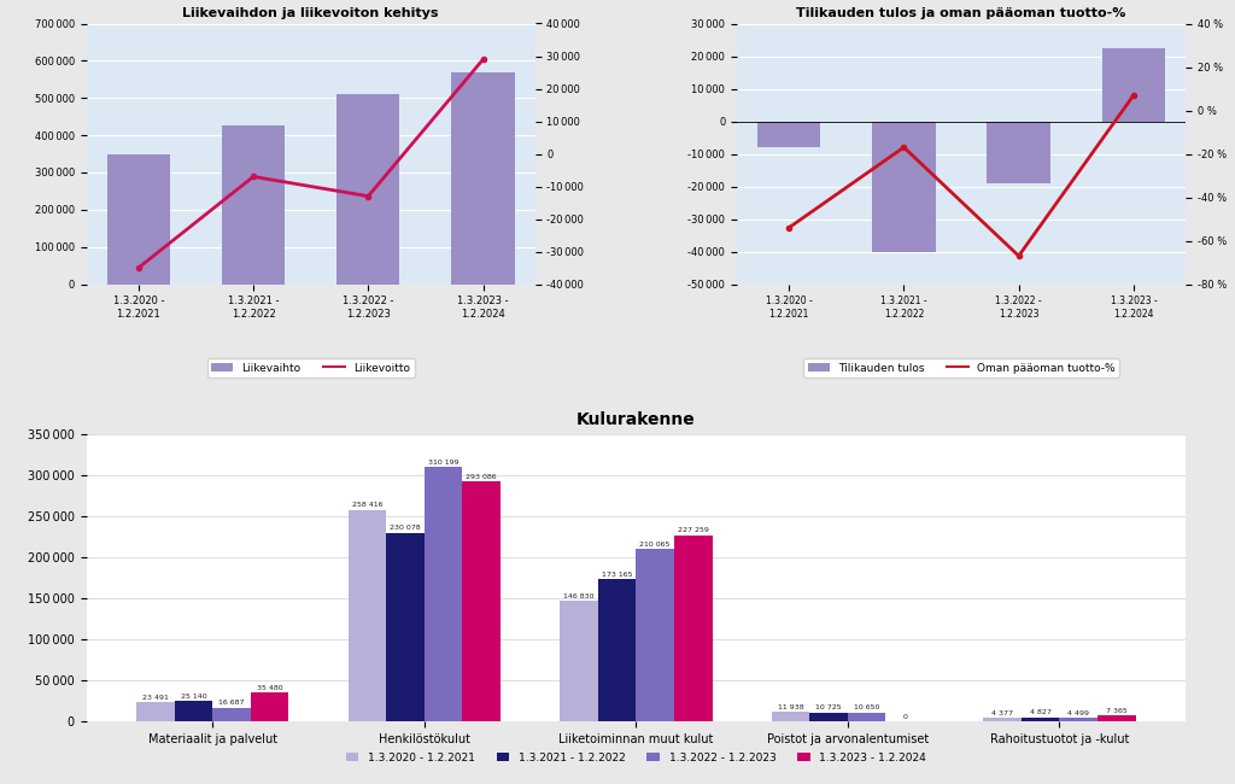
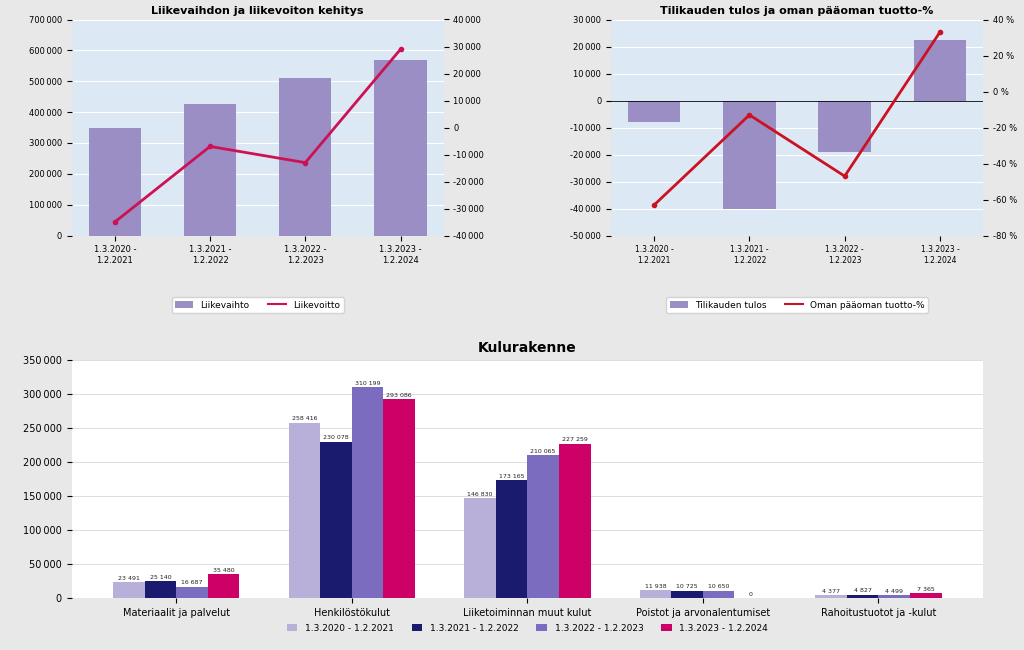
Tilikauden tulos ja oman pääoman tuotto-%/Oman pääoman tuotto-%/1.3.2020 - 1.2.2021: -54 % -> -63 %
Tilikauden tulos ja oman pääoman tuotto-%/Oman pääoman tuotto-%/1.3.2021 - 1.2.2022: -17 % -> -13 %
Tilikauden tulos ja oman pääoman tuotto-%/Oman pääoman tuotto-%/1.3.2022 - 1.2.2023: -67 % -> -47 %
Tilikauden tulos ja oman pääoman tuotto-%/Oman pääoman tuotto-%/1.3.2023 - 1.2.2024: 7 % -> 33 %
